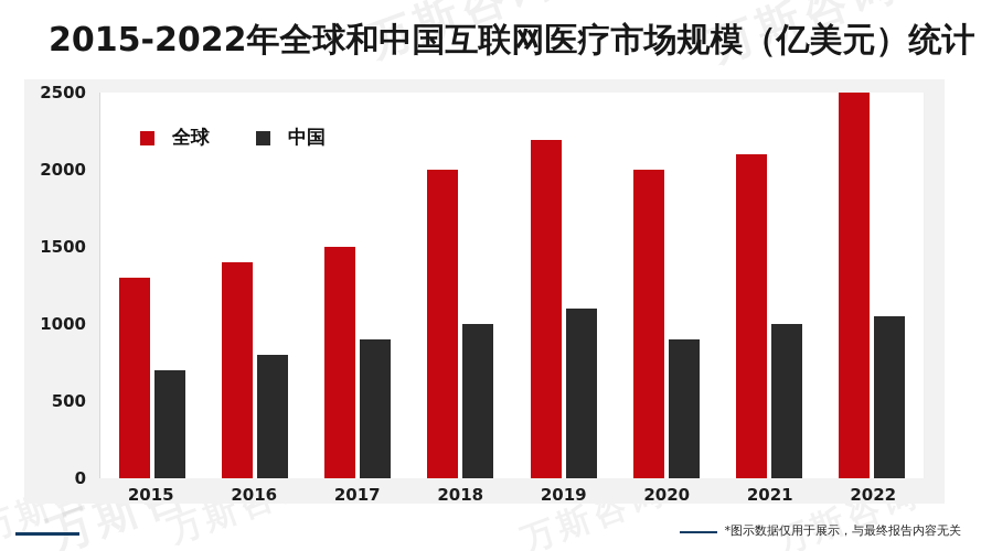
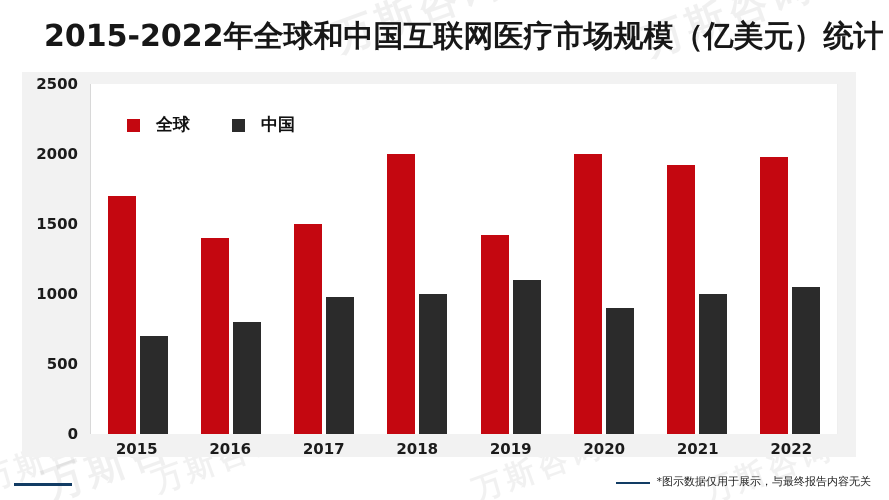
全球/2015: 1300 -> 1700
中国/2017: 900 -> 980
全球/2019: 2190 -> 1420
全球/2021: 2100 -> 1920
全球/2022: 2500 -> 1980
